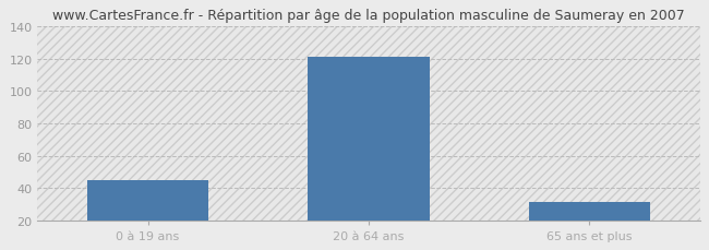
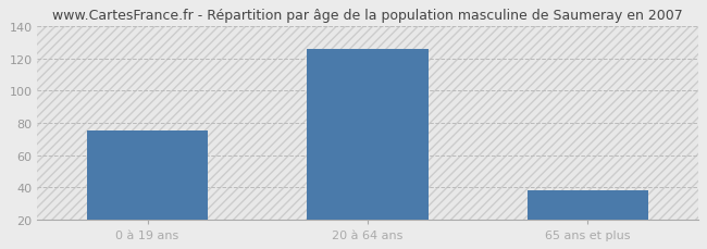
0 à 19 ans: 45 -> 75
20 à 64 ans: 121 -> 126
65 ans et plus: 31 -> 38
